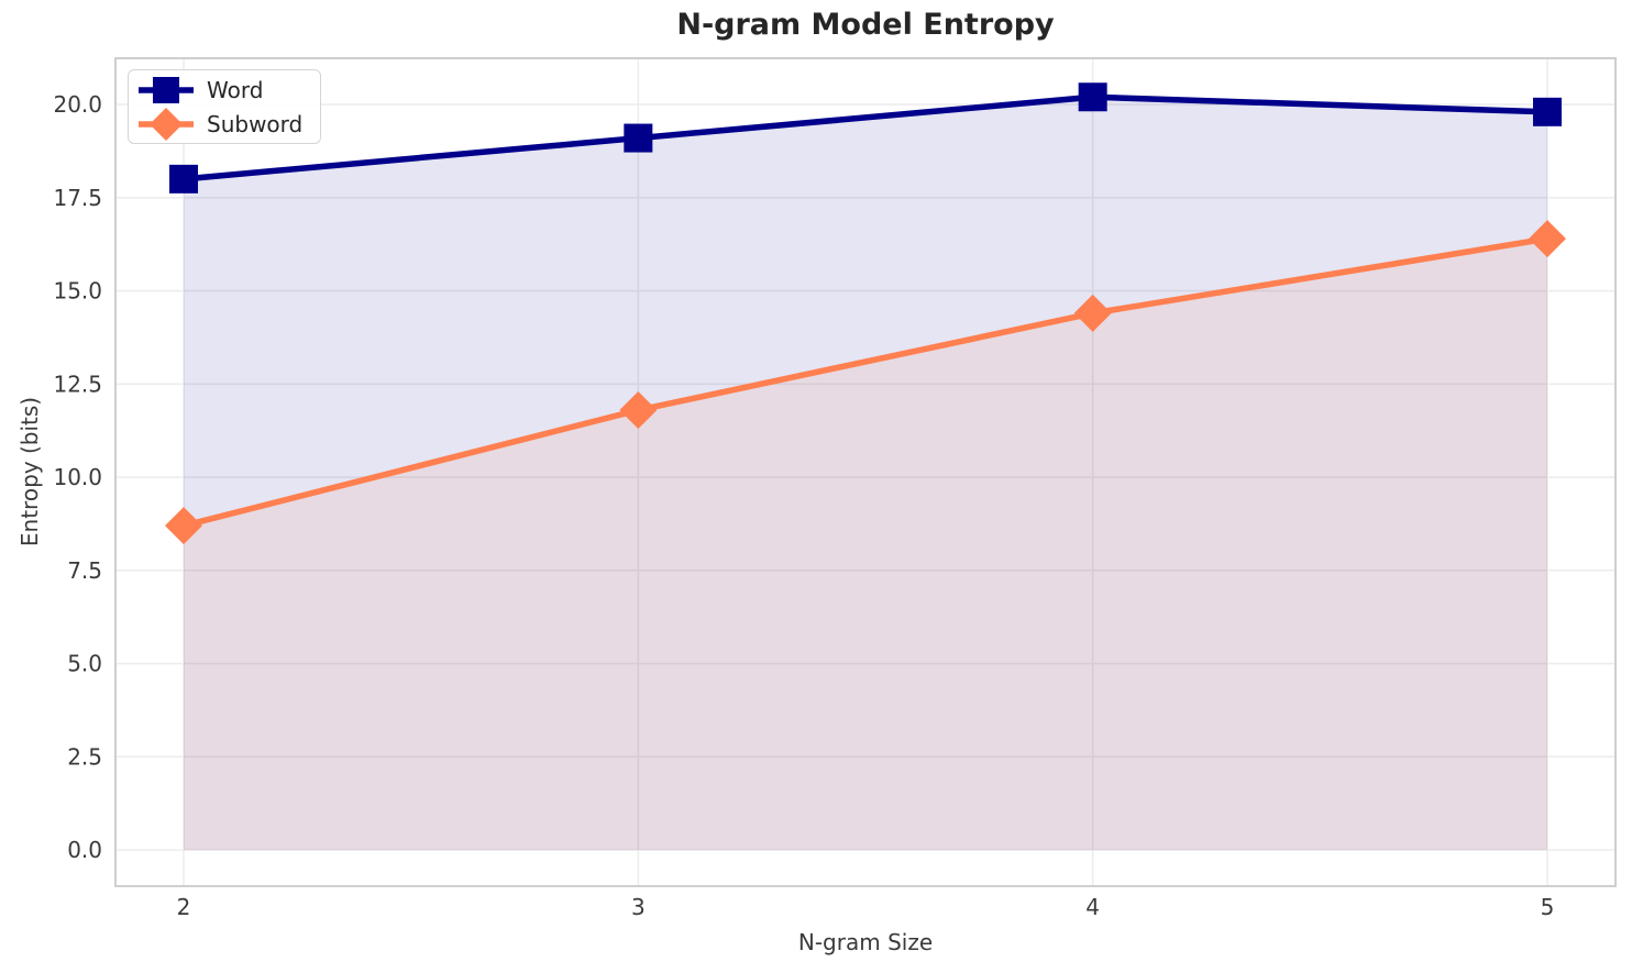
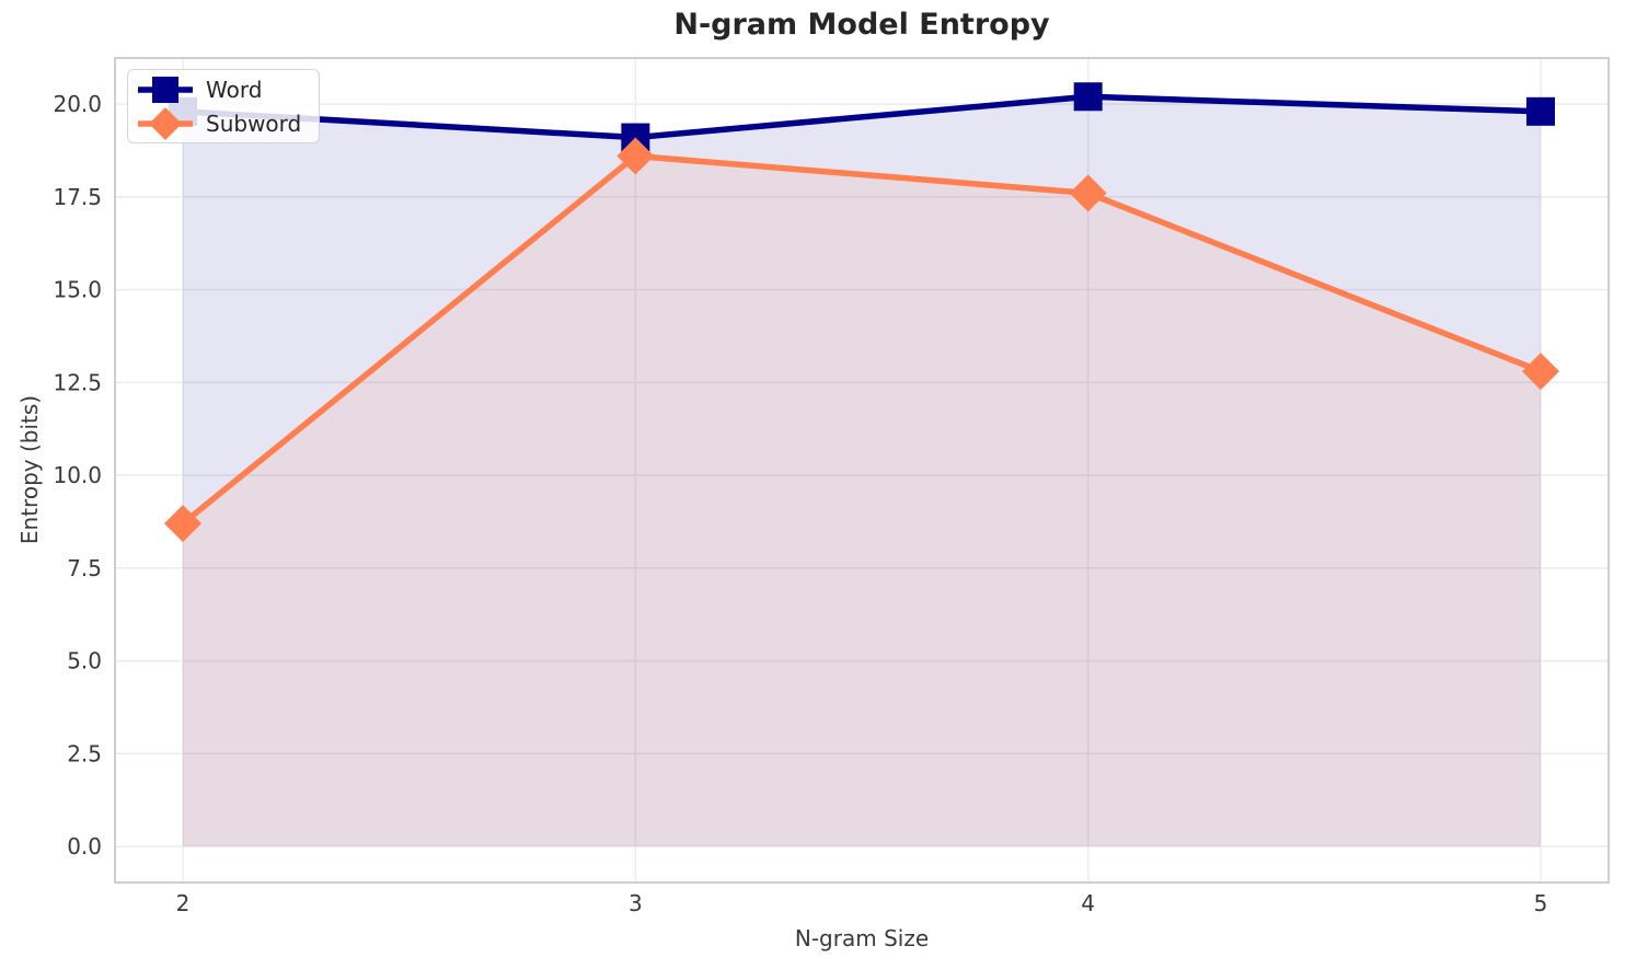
Word/2: 18.0 -> 19.8
Subword/3: 11.8 -> 18.6
Subword/4: 14.4 -> 17.6
Subword/5: 16.4 -> 12.8
